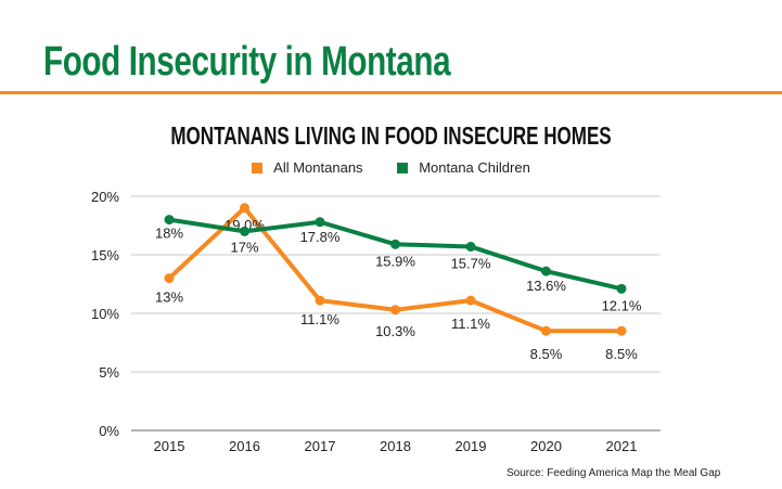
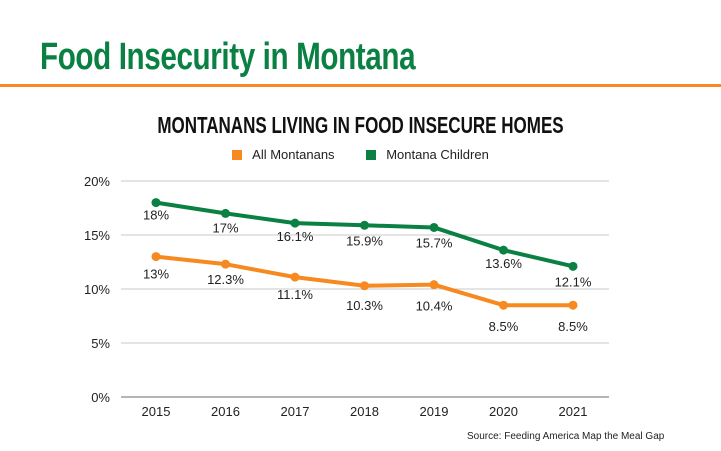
All Montanans/2016: 19.0% -> 12.3%
Montana Children/2017: 17.8% -> 16.1%
All Montanans/2019: 11.1% -> 10.4%
